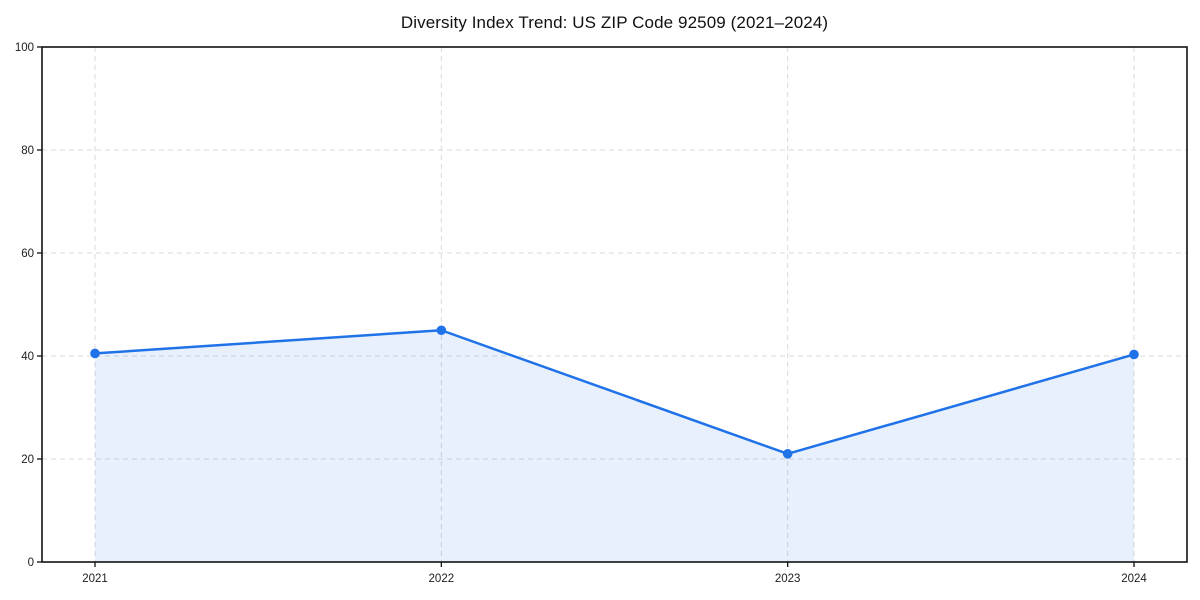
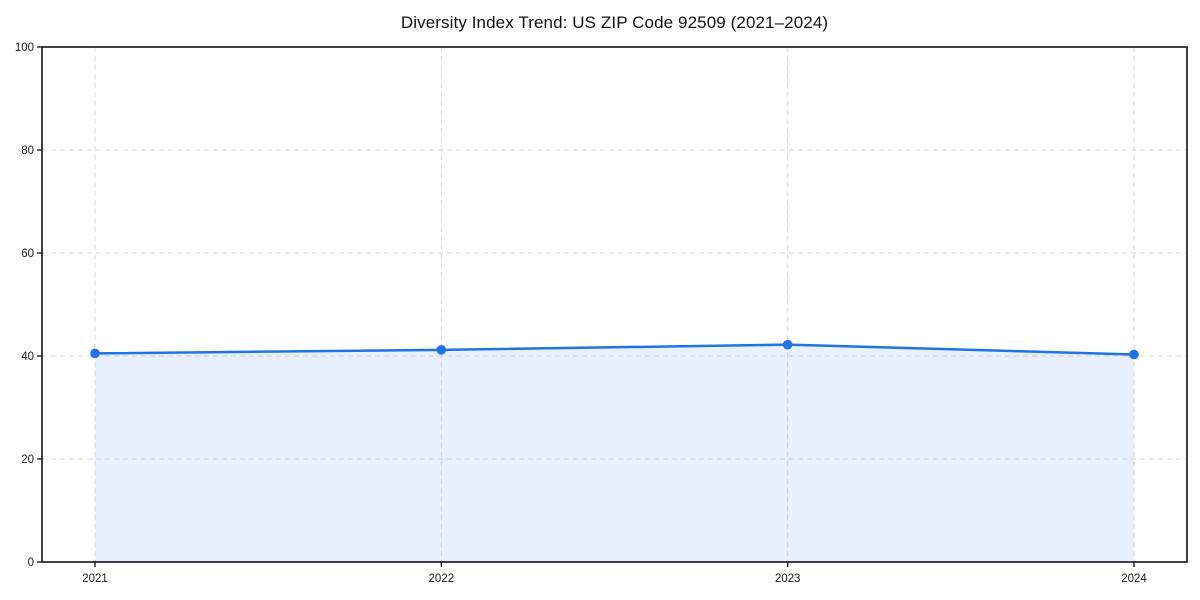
2022: 45 -> 41
2023: 21 -> 42
